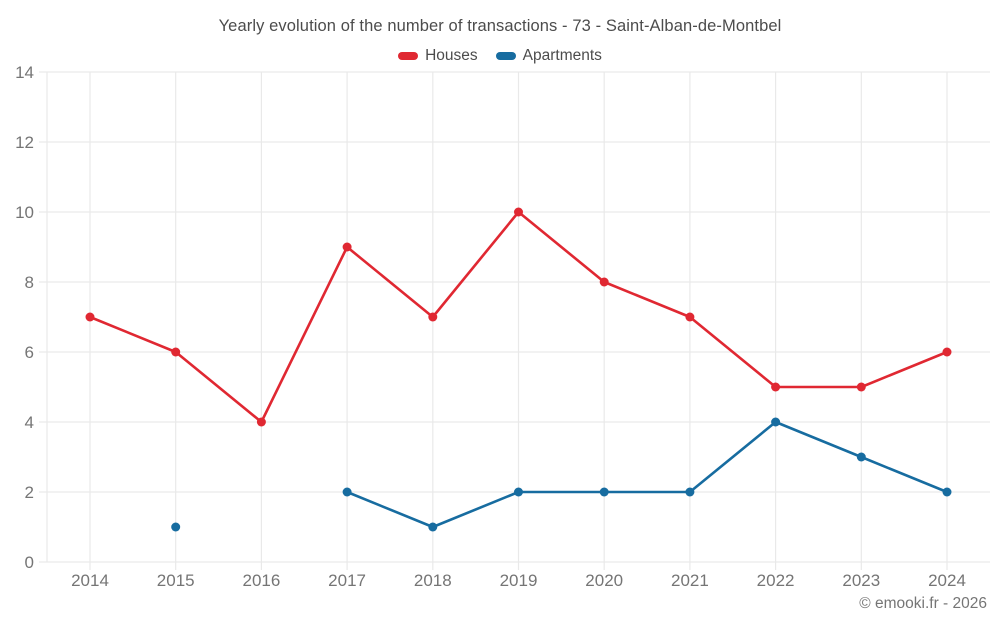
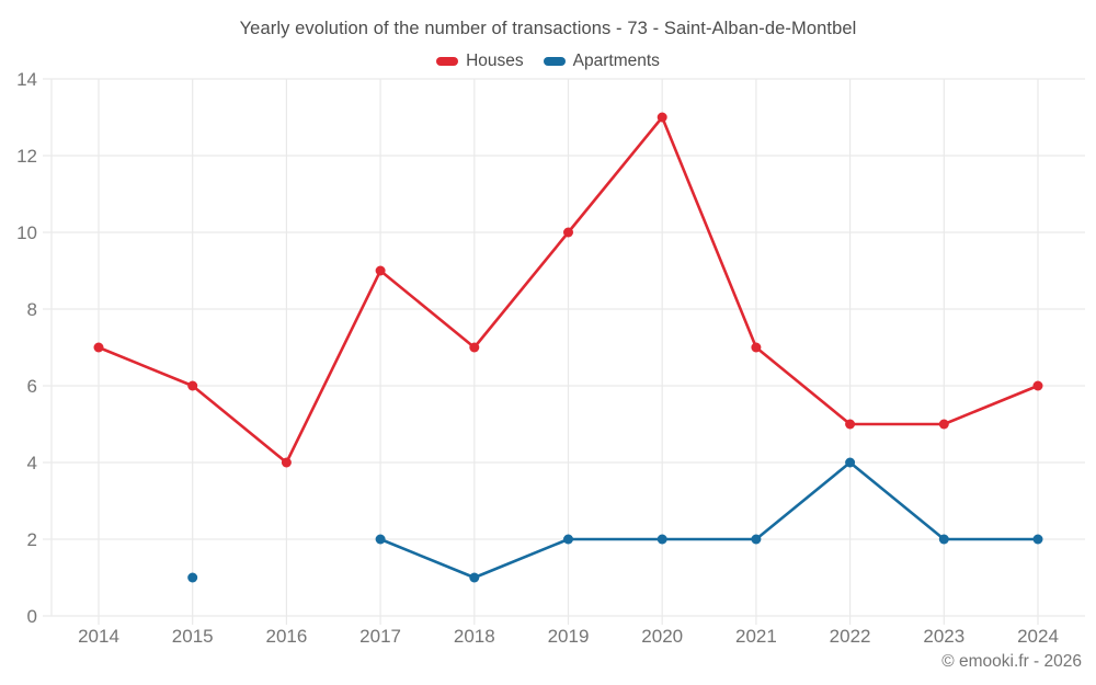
Houses/2020: 8 -> 13
Apartments/2023: 3 -> 2
